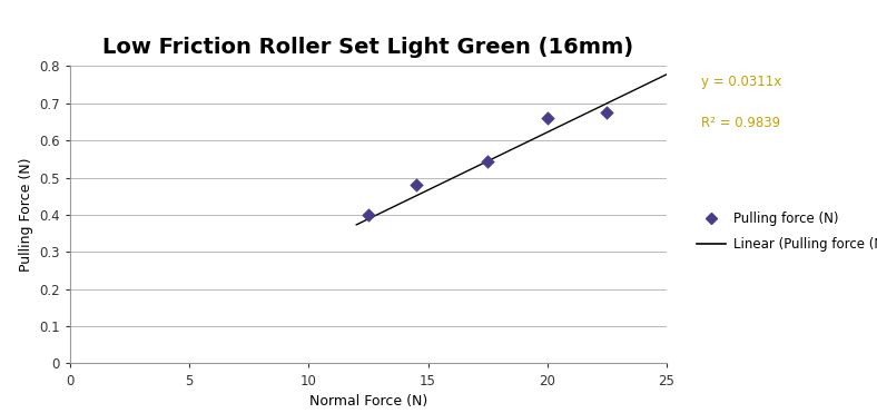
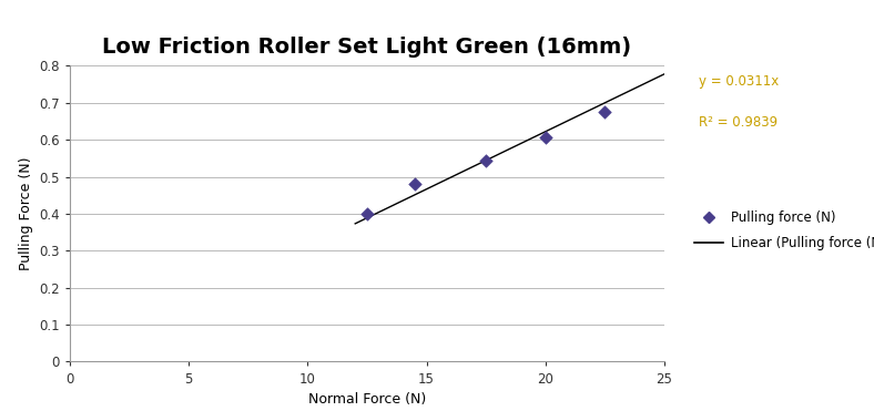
Pulling force (N)/20: 0.660 -> 0.605
